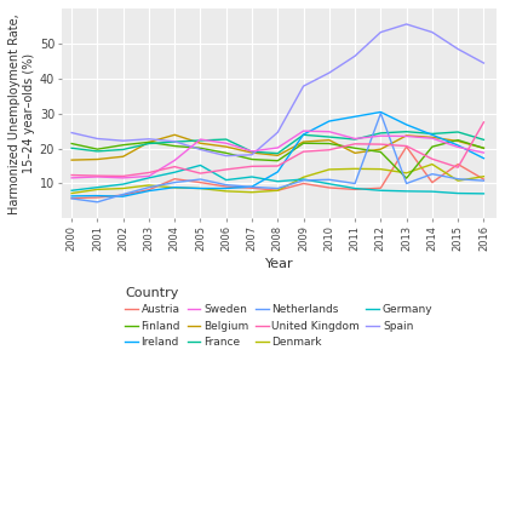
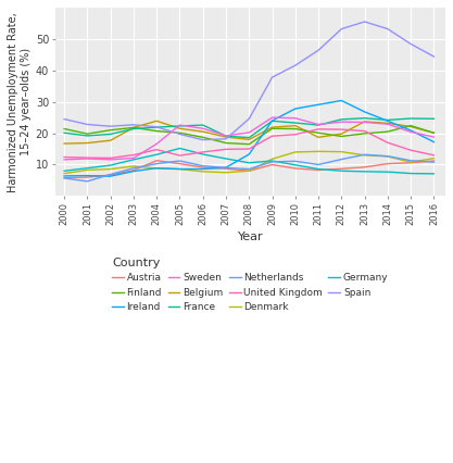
Germany/2006: 11.0 -> 13.3
Netherlands/2012: 30.0 -> 11.7
Austria/2013: 20.5 -> 9.2
Finland/2013: 11.5 -> 19.9
Netherlands/2013: 10.0 -> 13.2
Denmark/2014: 15.5 -> 12.6
Austria/2015: 15.5 -> 10.6
France/2016: 22.5 -> 24.6
United Kingdom/2016: 27.5 -> 13.0
